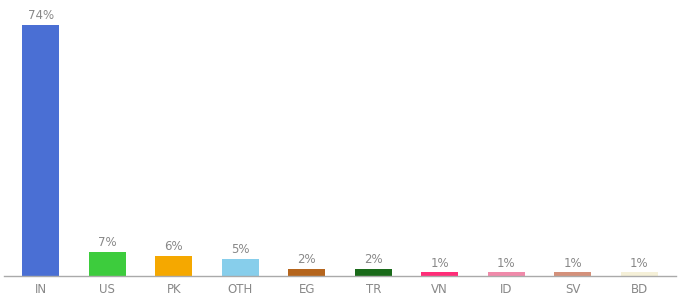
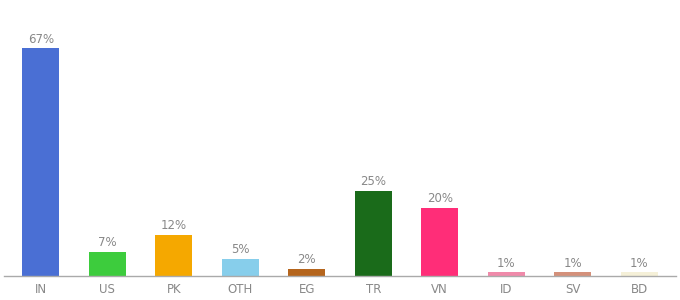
IN: 74% -> 67%
PK: 6% -> 12%
TR: 2% -> 25%
VN: 1% -> 20%
